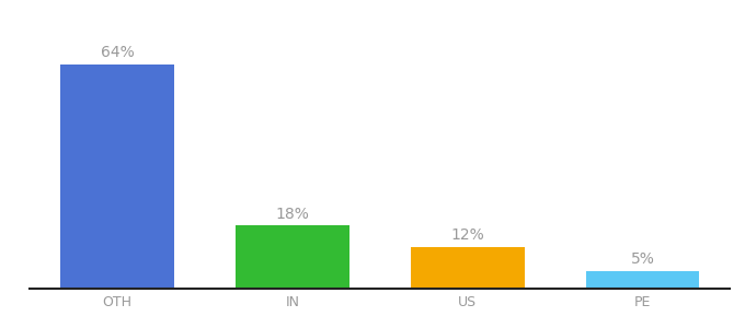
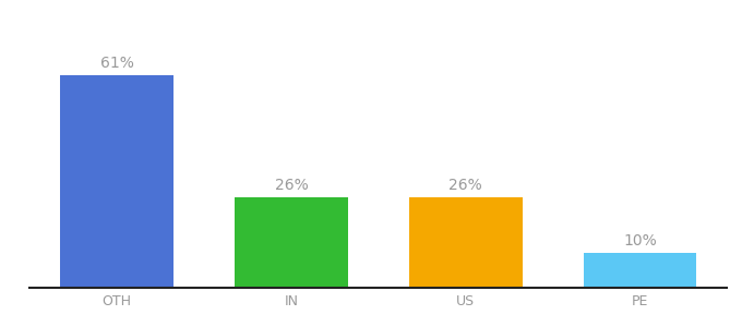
OTH: 64% -> 61%
IN: 18% -> 26%
US: 12% -> 26%
PE: 5% -> 10%
